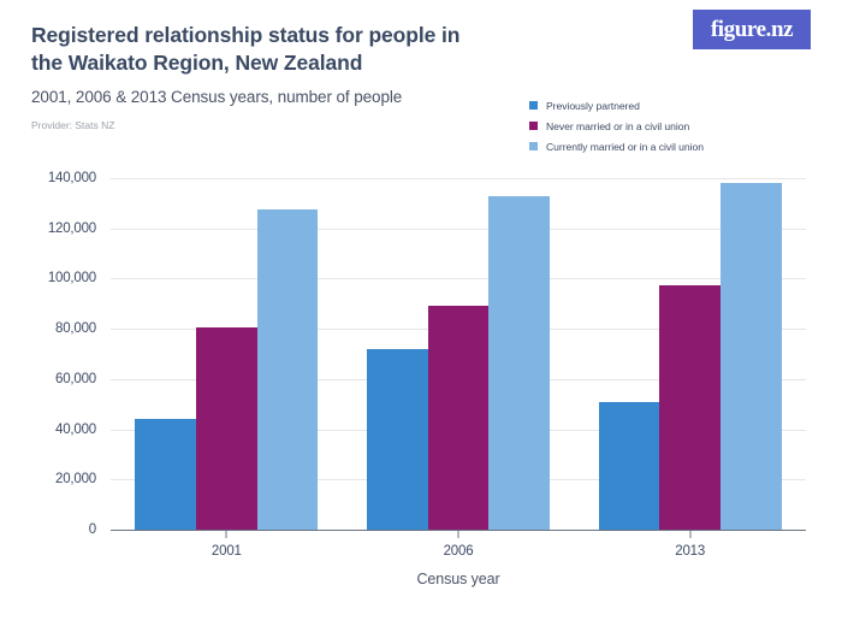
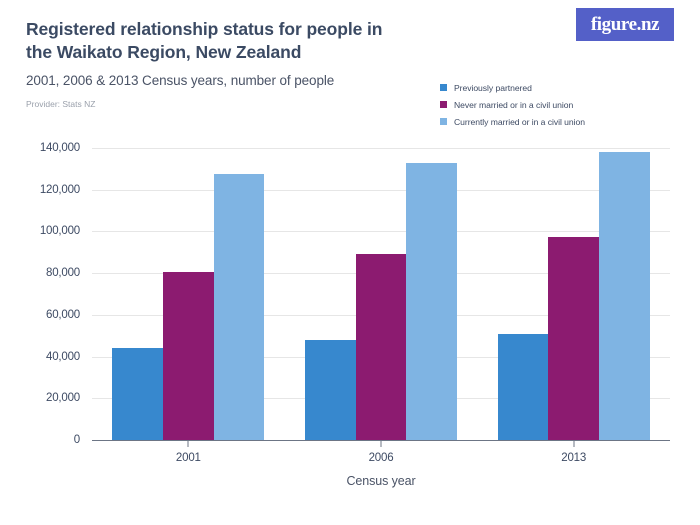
Previously partnered/2006: 72000 -> 48000
